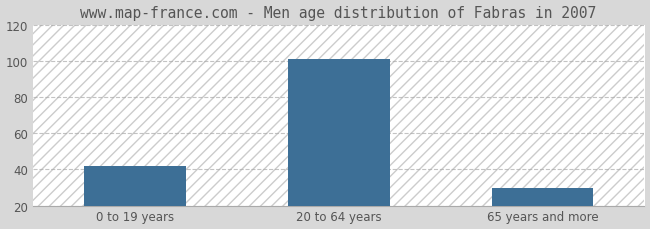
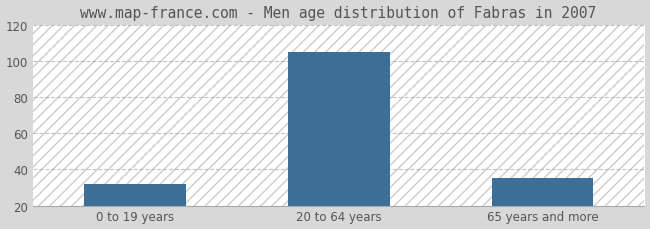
0 to 19 years: 42 -> 32
20 to 64 years: 101 -> 105
65 years and more: 30 -> 35
